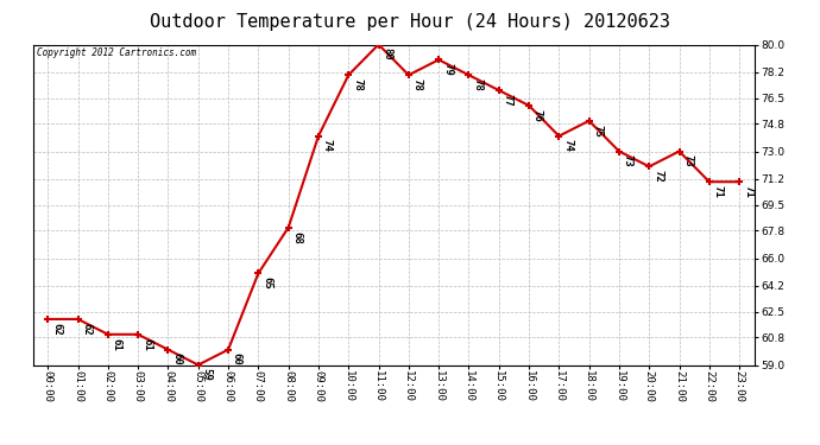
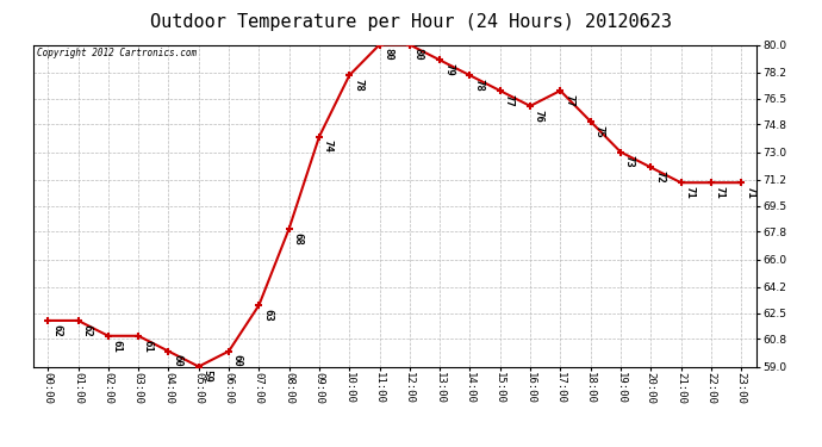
07:00: 65 -> 63
12:00: 78 -> 80
17:00: 74 -> 77
21:00: 73 -> 71
